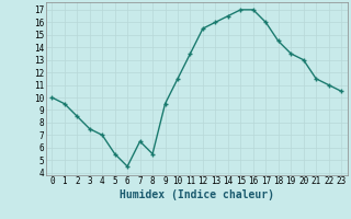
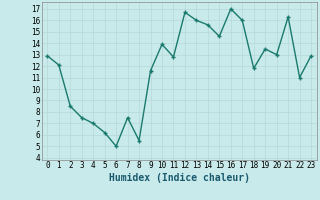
0: 10.0 -> 12.9
1: 9.5 -> 12.1
5: 5.5 -> 6.2
6: 4.5 -> 5.0
7: 6.5 -> 7.5
9: 9.5 -> 11.6
10: 11.5 -> 13.9
11: 13.5 -> 12.8
12: 15.5 -> 16.7
14: 16.5 -> 15.6
15: 17.0 -> 14.6
18: 14.5 -> 11.8
21: 11.5 -> 16.3
23: 10.5 -> 12.9
